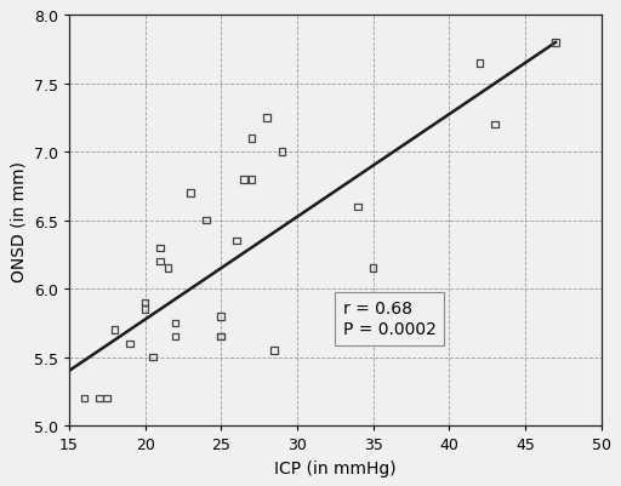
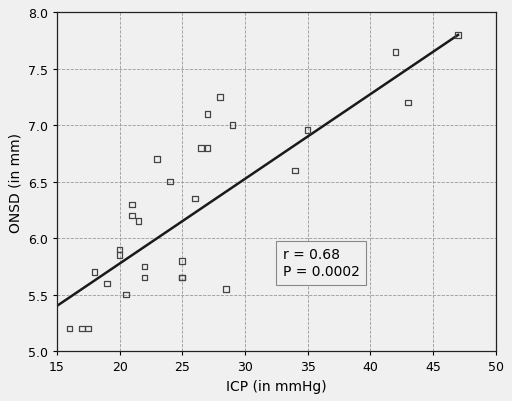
35: 6.15 -> 6.96
